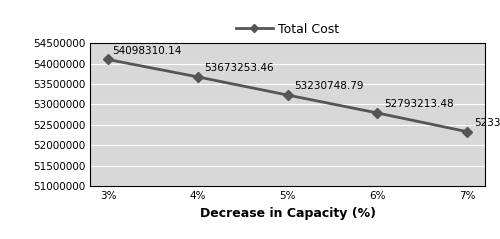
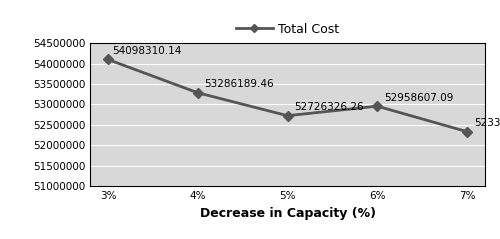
4%: 53673253.46 -> 53286189.46
5%: 53230748.79 -> 52726326.26
6%: 52793213.48 -> 52958607.09
